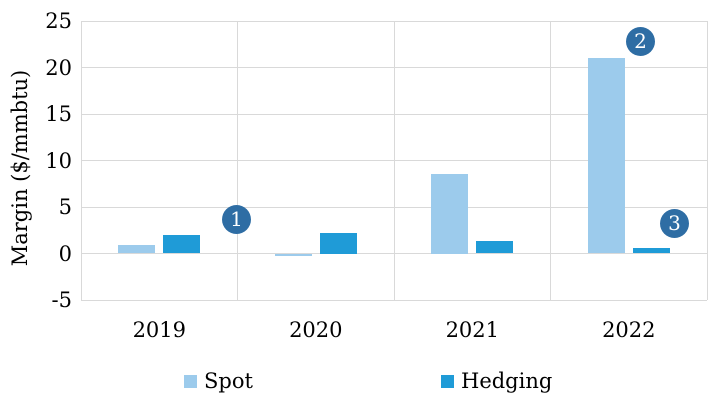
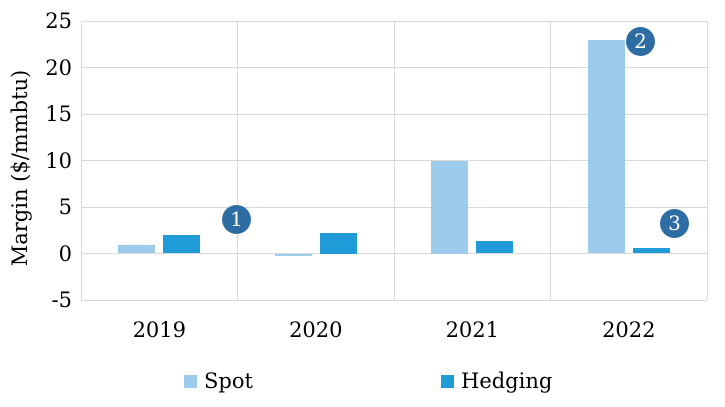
Spot/2021: 9 -> 10
Spot/2022: 21 -> 23
